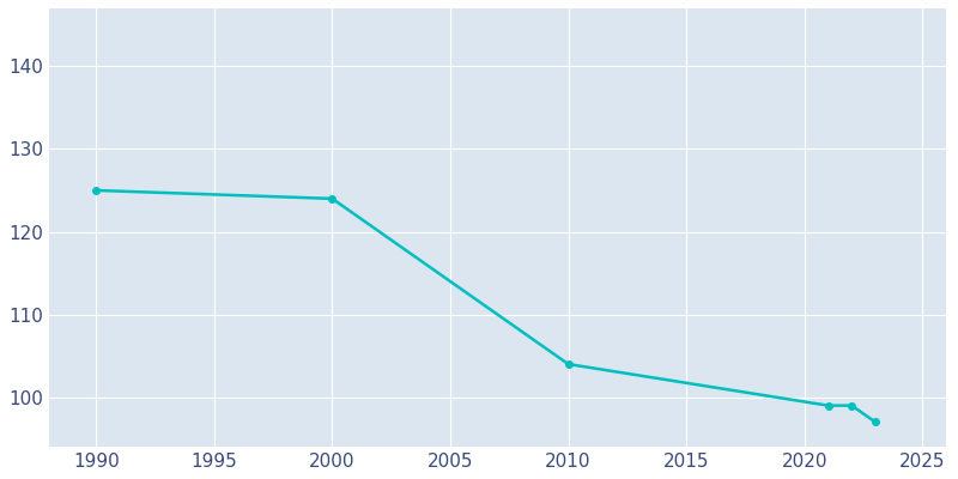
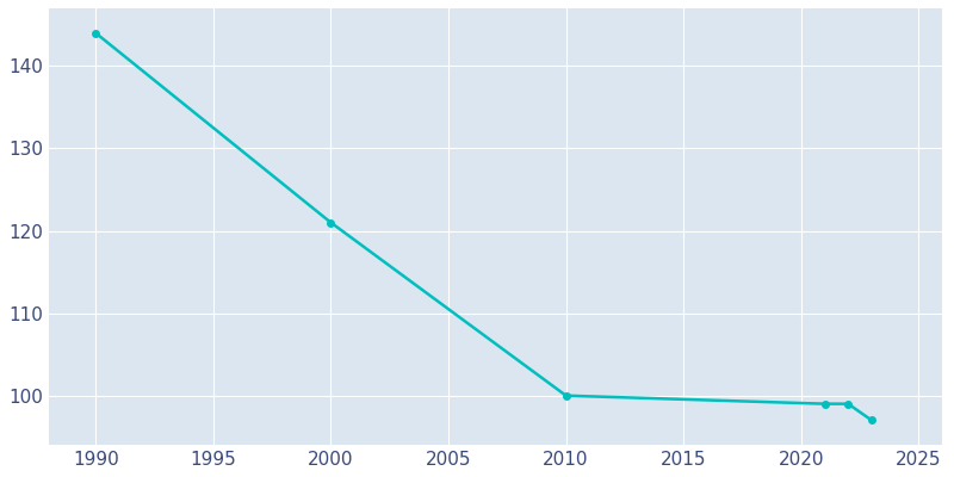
1990: 125 -> 144
2000: 124 -> 121
2010: 104 -> 100
